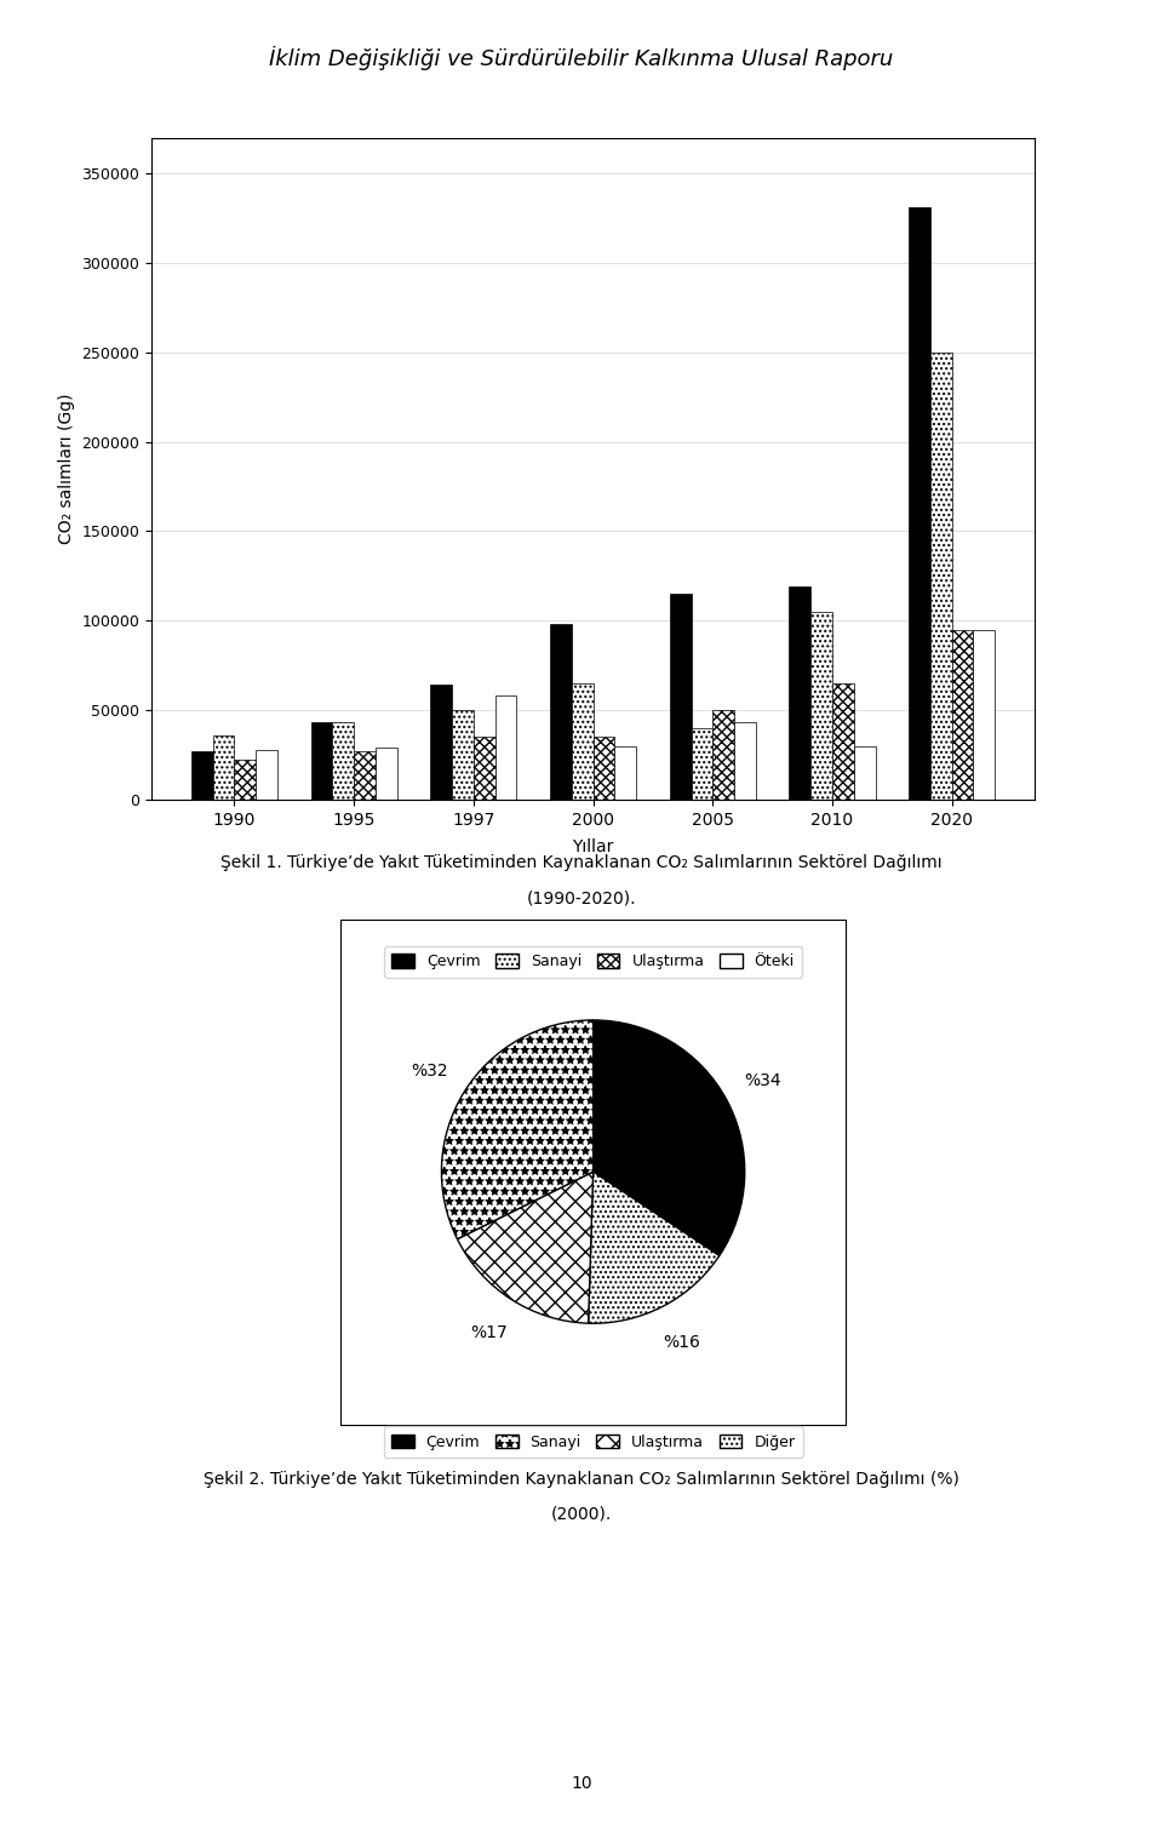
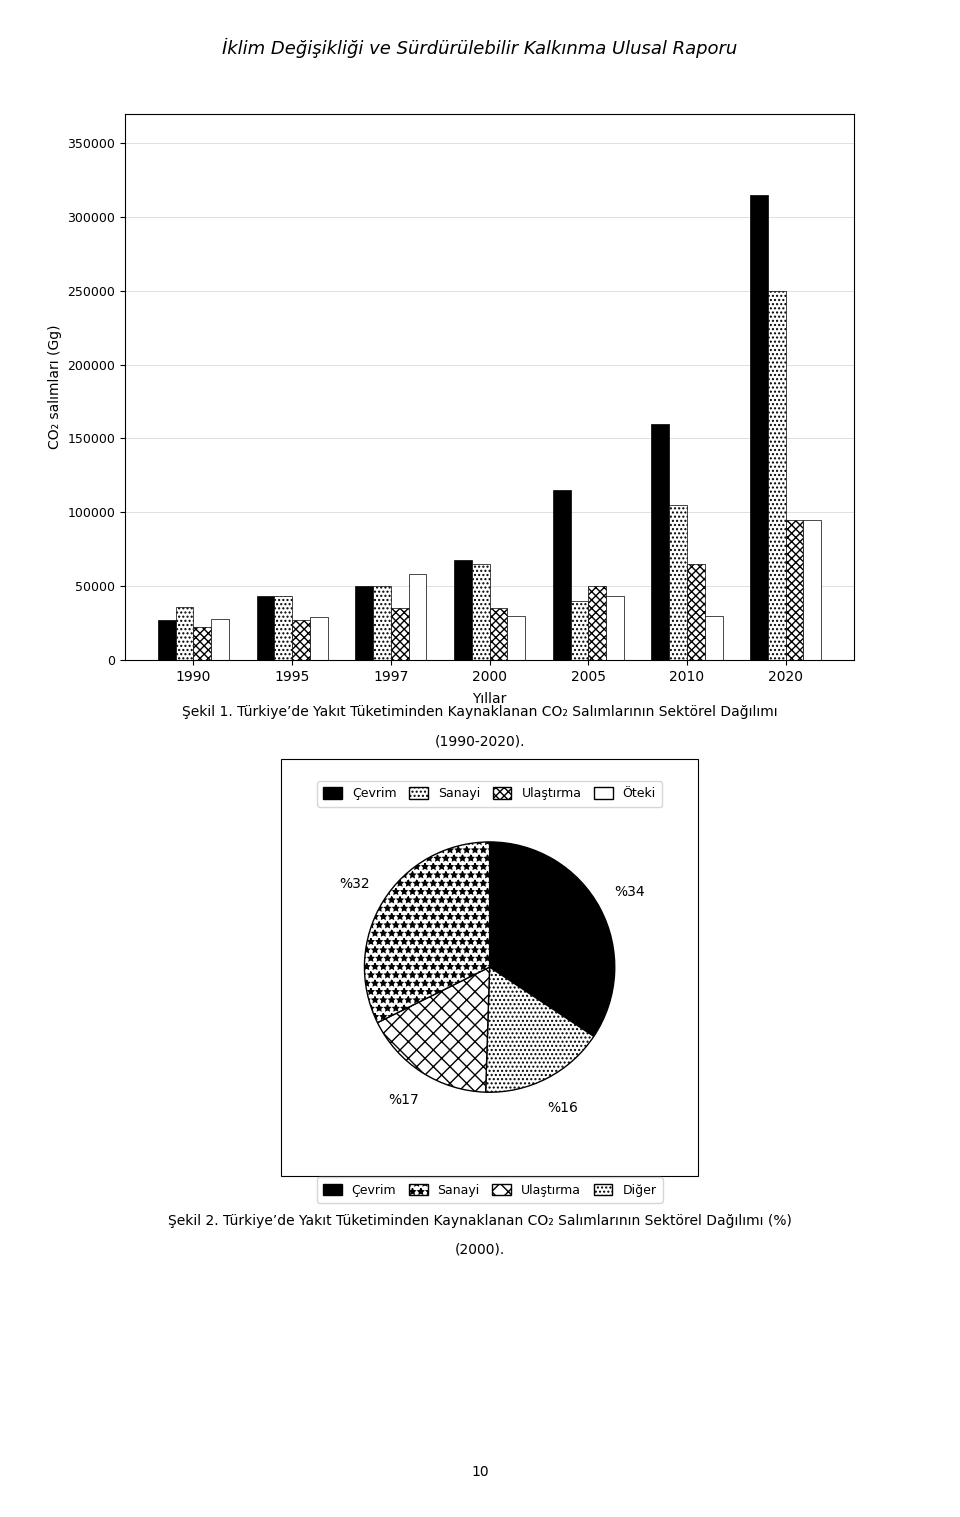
Çevrim/1997: 64000 -> 50000
Çevrim/2000: 98000 -> 68000
Çevrim/2010: 119000 -> 160000
Çevrim/2020: 331000 -> 315000
